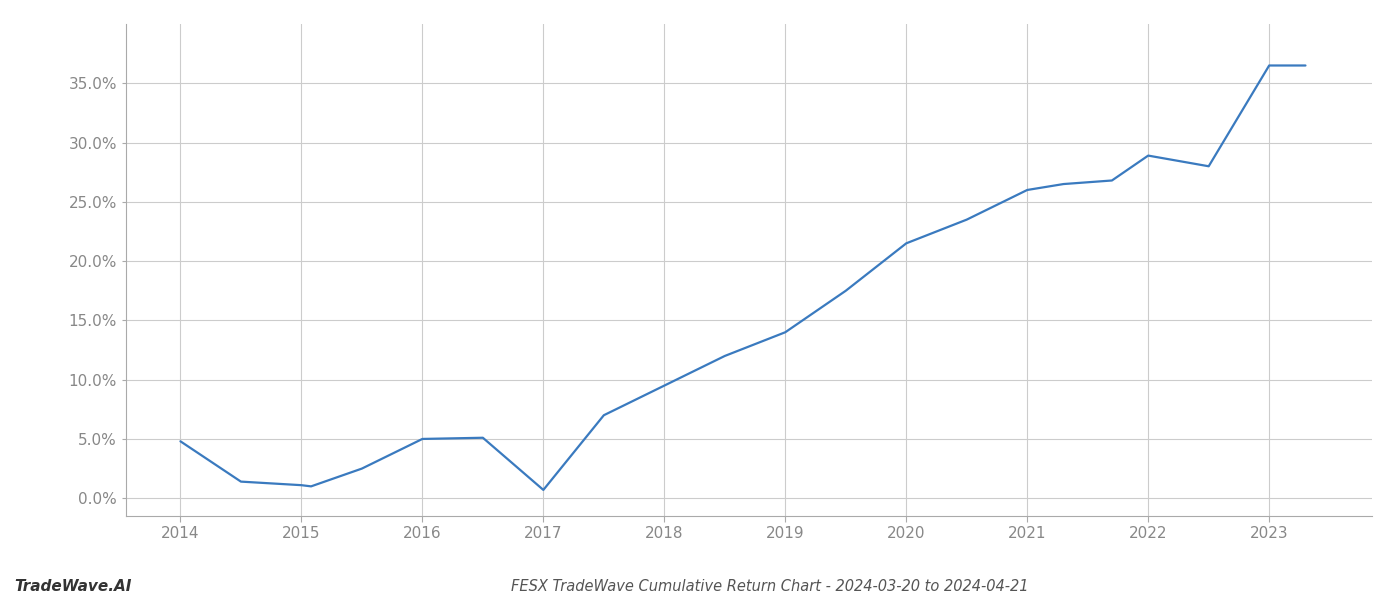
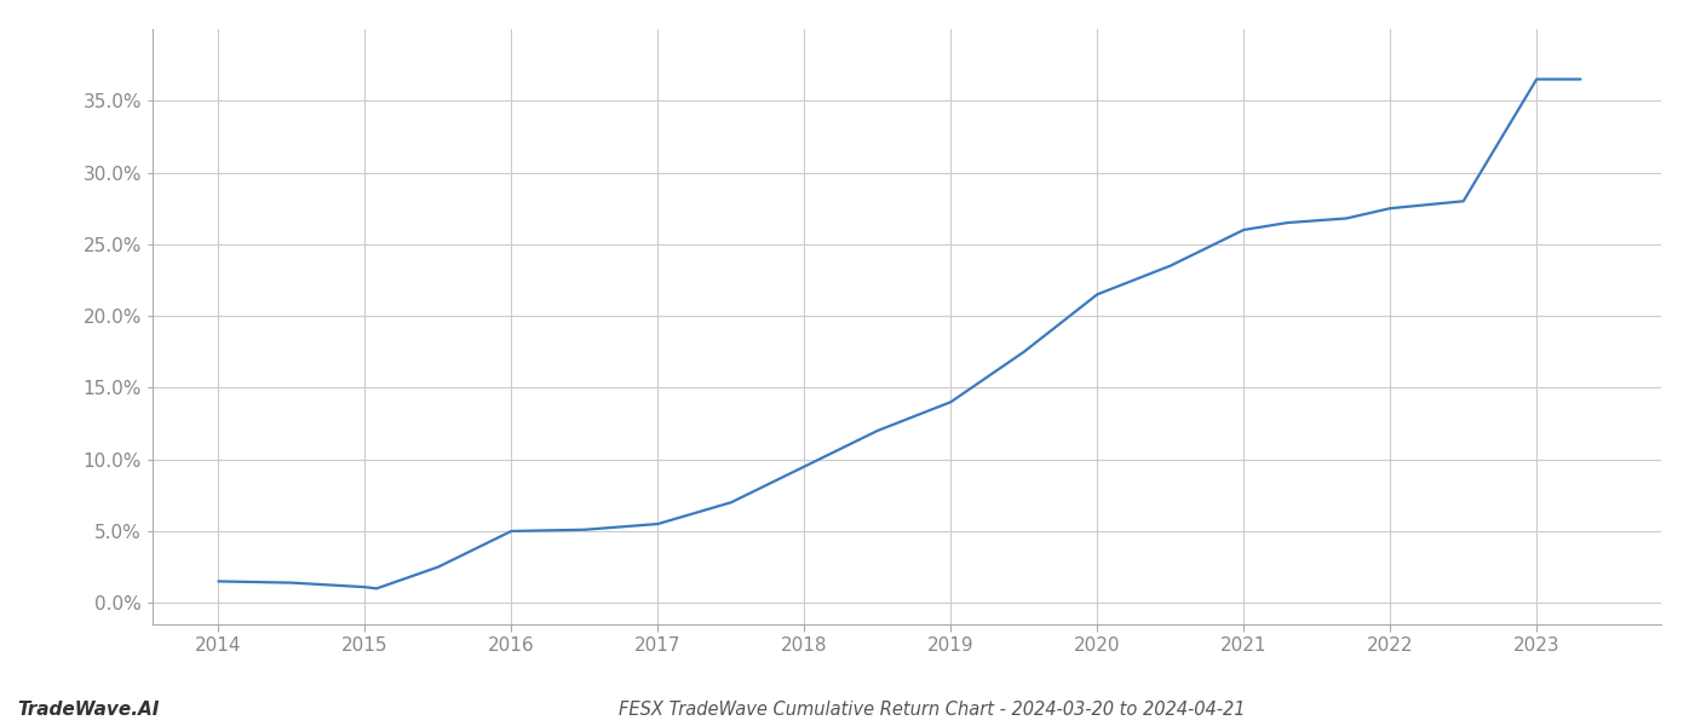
2014: 4.8% -> 1.5%
2017: 0.7% -> 5.5%
2022: 28.9% -> 27.5%
